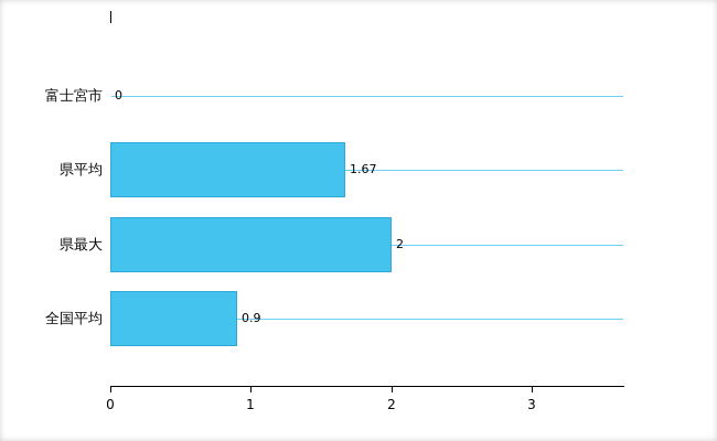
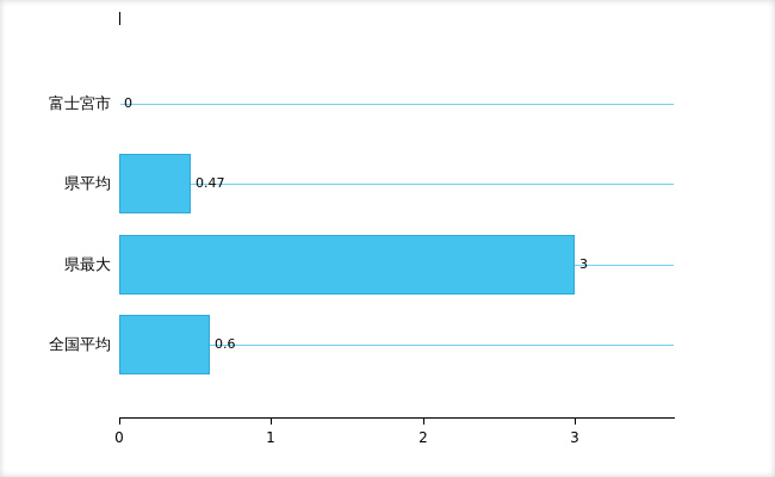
県平均: 1.67 -> 0.47
県最大: 2 -> 3
全国平均: 0.9 -> 0.6
